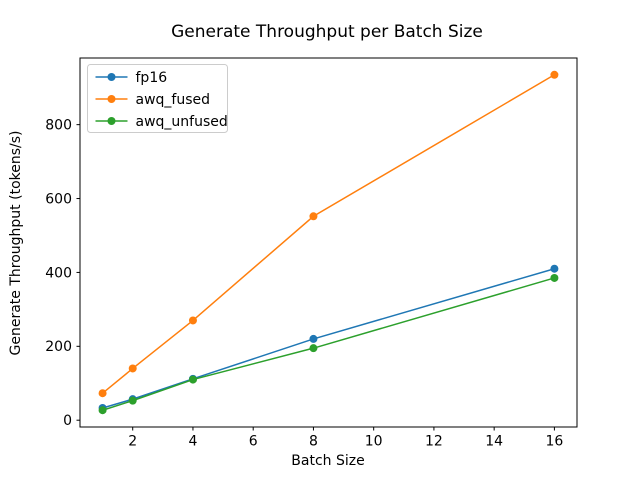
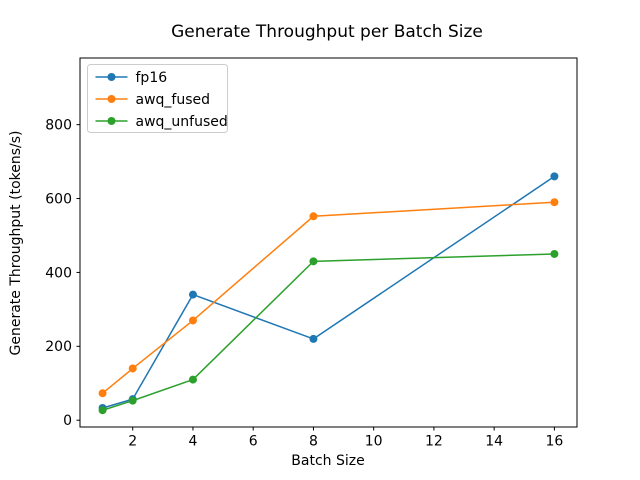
fp16/4: 110 -> 340
awq_unfused/8: 200 -> 430
fp16/16: 410 -> 660
awq_fused/16: 940 -> 590
awq_unfused/16: 380 -> 450
